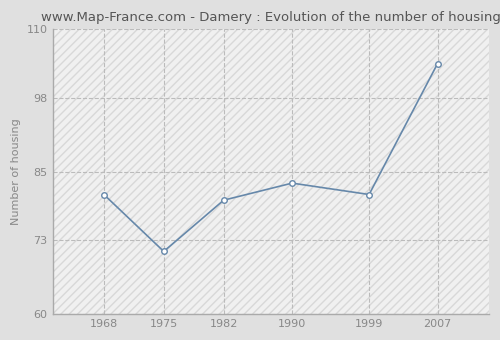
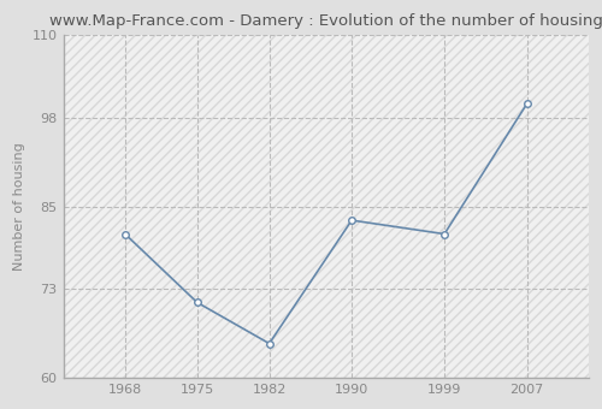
1982: 80 -> 65
2007: 104 -> 100
